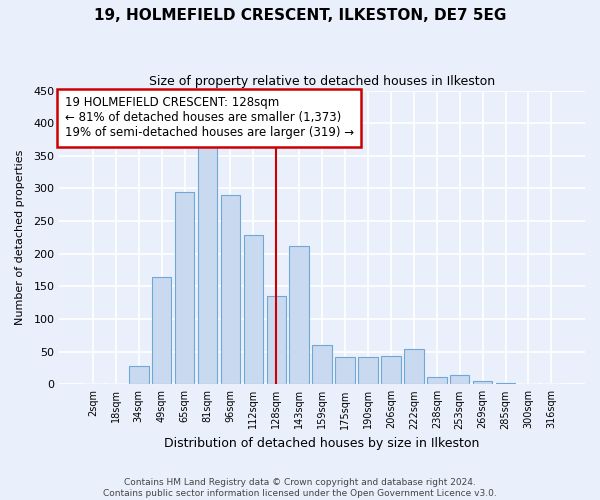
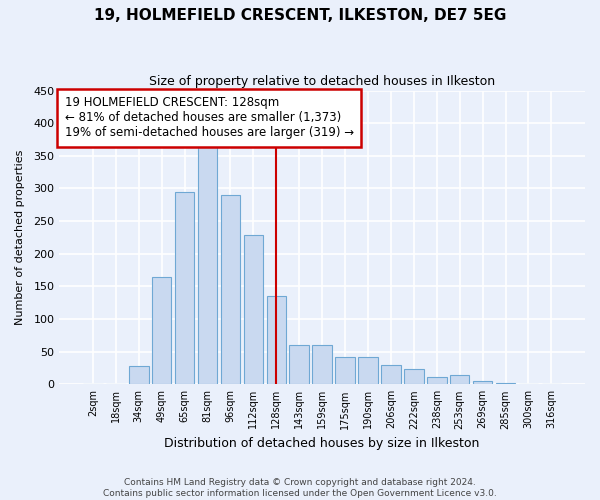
143sqm: 212 -> 60
206sqm: 44 -> 30
222sqm: 54 -> 23
